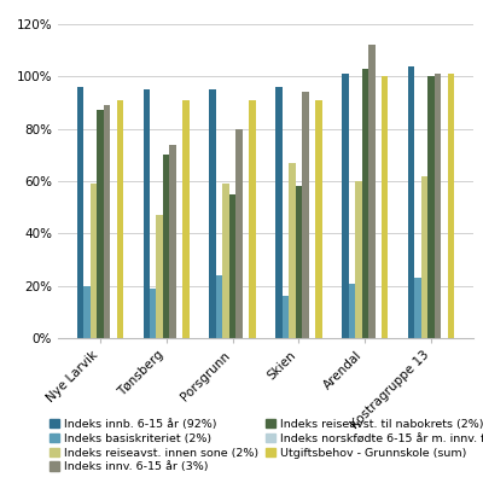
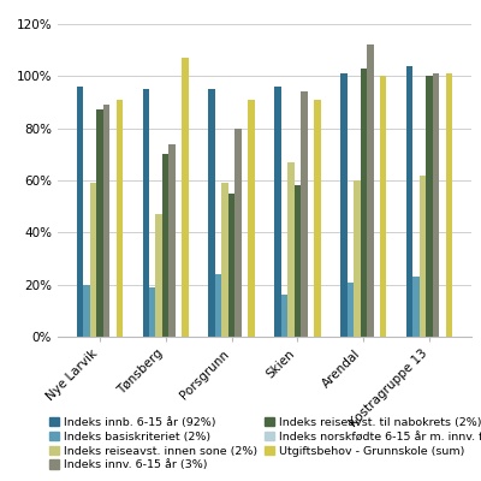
Utgiftsbehov - Grunnskole (sum)/Tønsberg: 91% -> 107%
